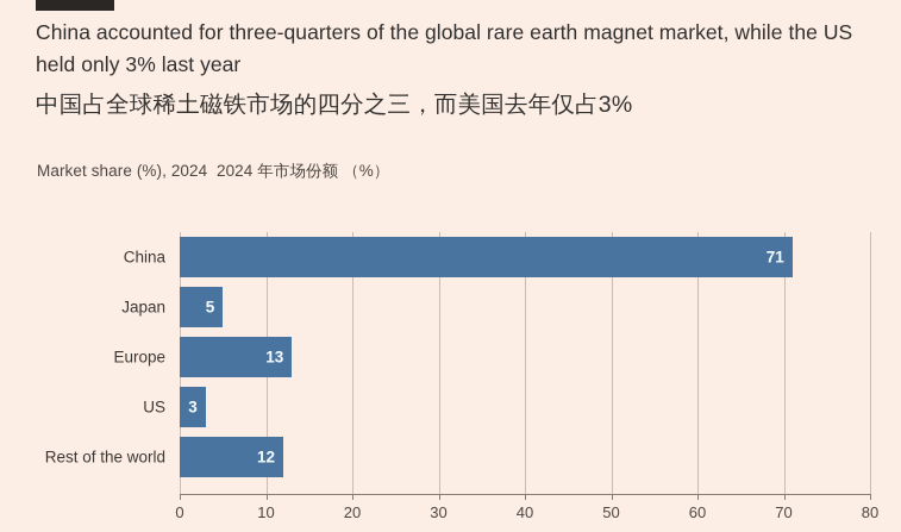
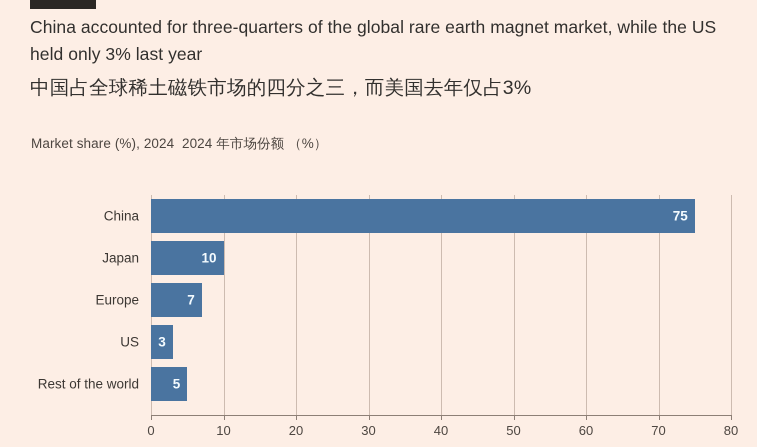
China: 71 -> 75
Japan: 5 -> 10
Europe: 13 -> 7
Rest of the world: 12 -> 5
